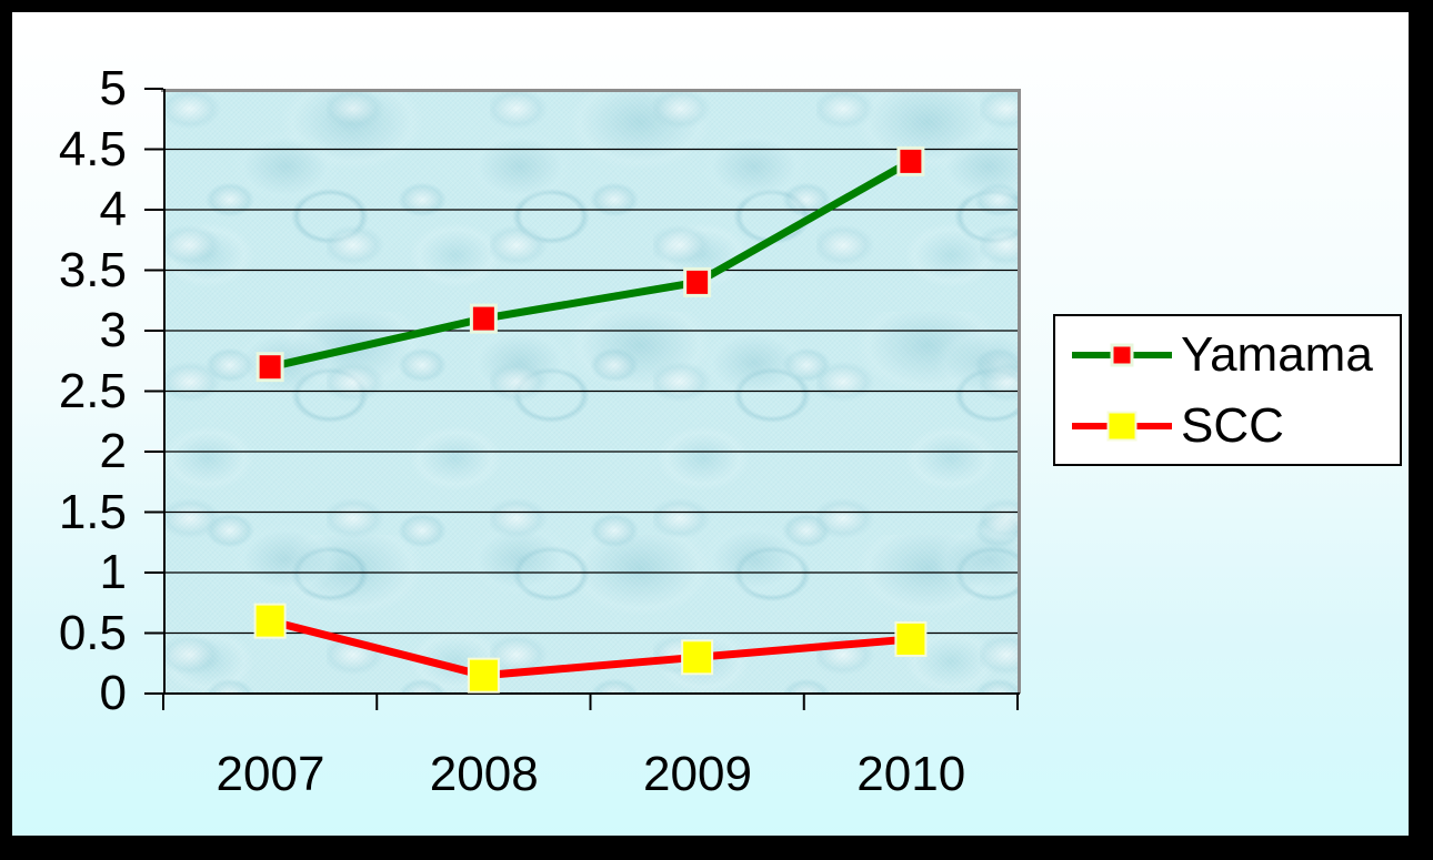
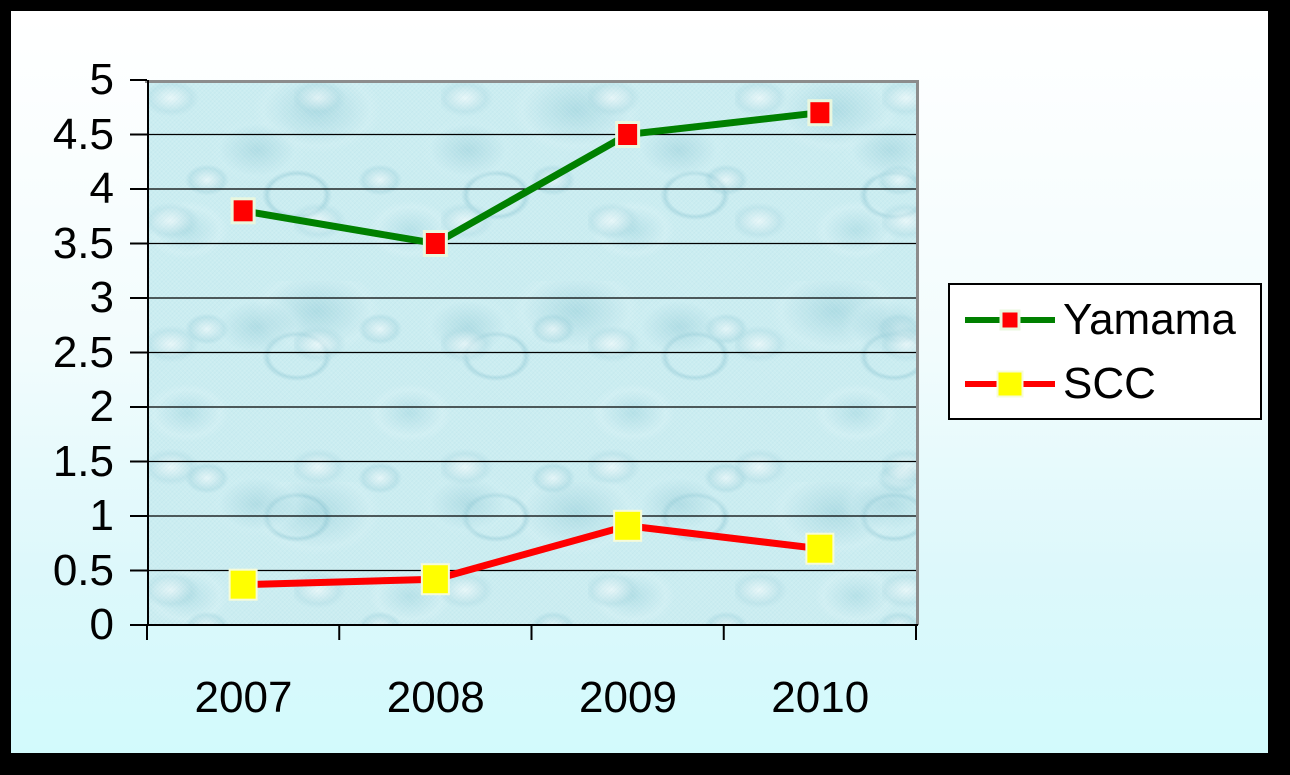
Yamama/2007: 2.7 -> 3.8
SCC/2007: 0.60 -> 0.37
Yamama/2008: 3.1 -> 3.5
SCC/2008: 0.15 -> 0.42
Yamama/2009: 3.4 -> 4.5
SCC/2009: 0.30 -> 0.91
Yamama/2010: 4.4 -> 4.7
SCC/2010: 0.45 -> 0.70
